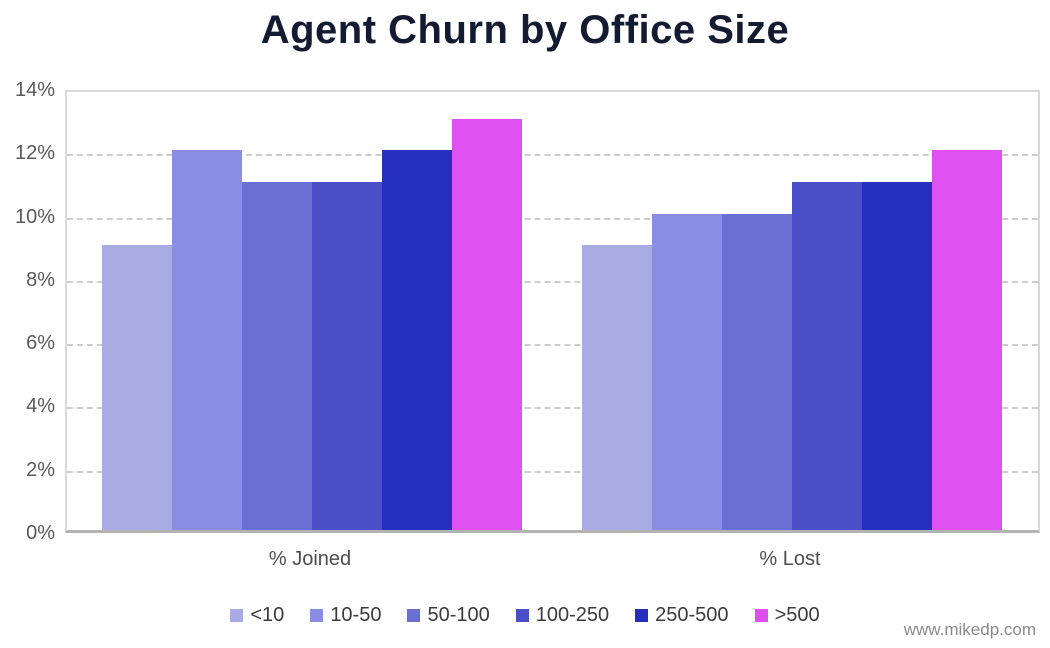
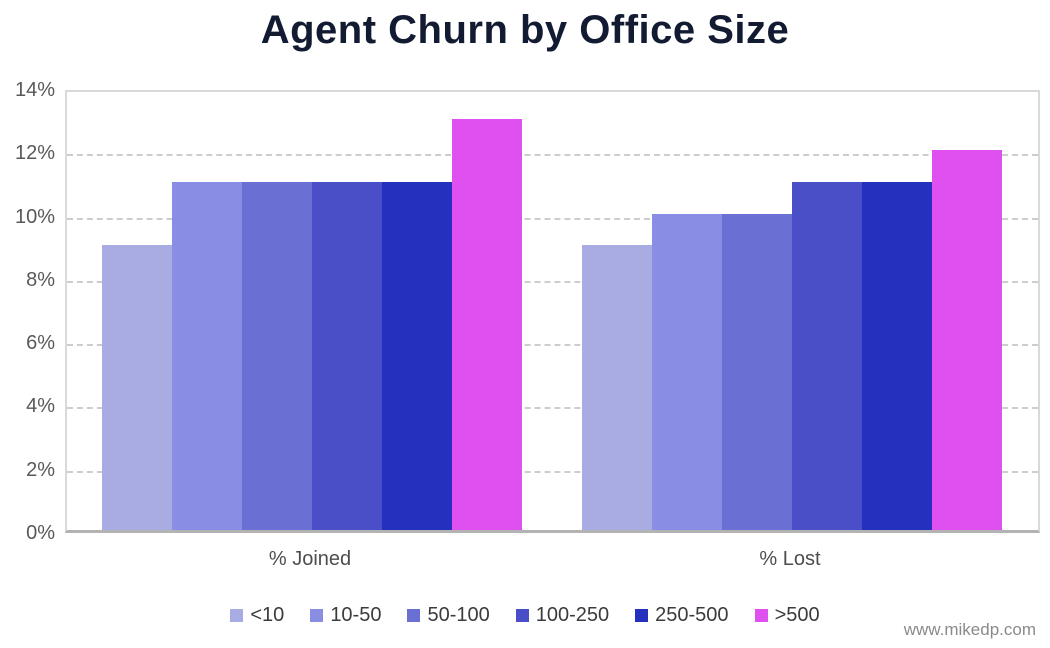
10-50/% Joined: 12% -> 11%
250-500/% Joined: 12% -> 11%
